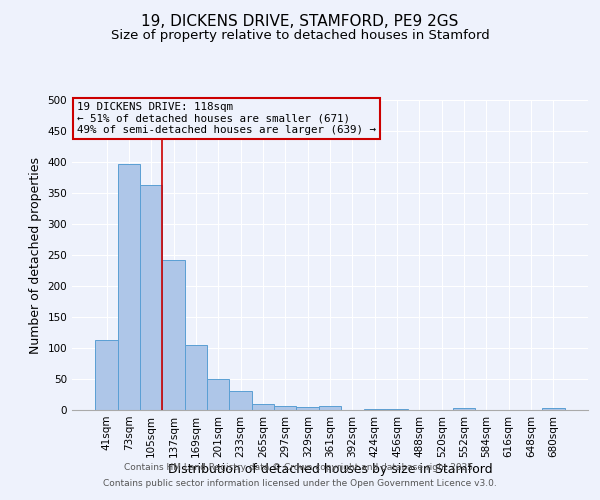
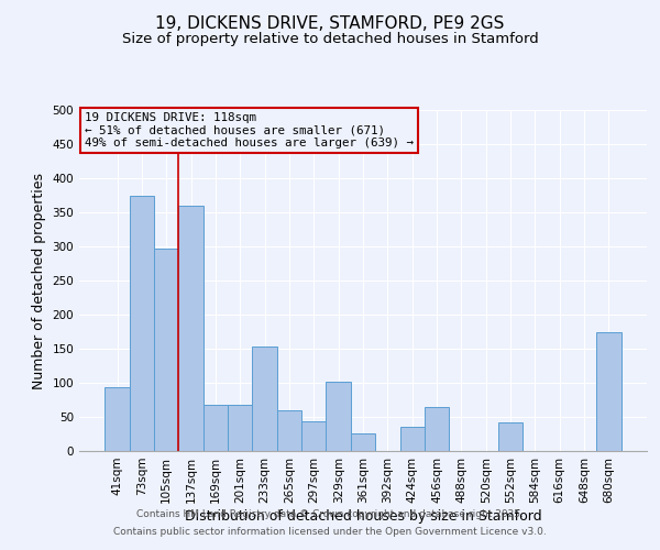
41sqm: 113 -> 94
73sqm: 397 -> 374
105sqm: 363 -> 296
137sqm: 242 -> 360
169sqm: 105 -> 68
201sqm: 50 -> 68
233sqm: 30 -> 154
265sqm: 9 -> 60
297sqm: 7 -> 44
329sqm: 5 -> 102
361sqm: 6 -> 26
424sqm: 2 -> 36
456sqm: 1 -> 64
552sqm: 3 -> 42
680sqm: 4 -> 174
